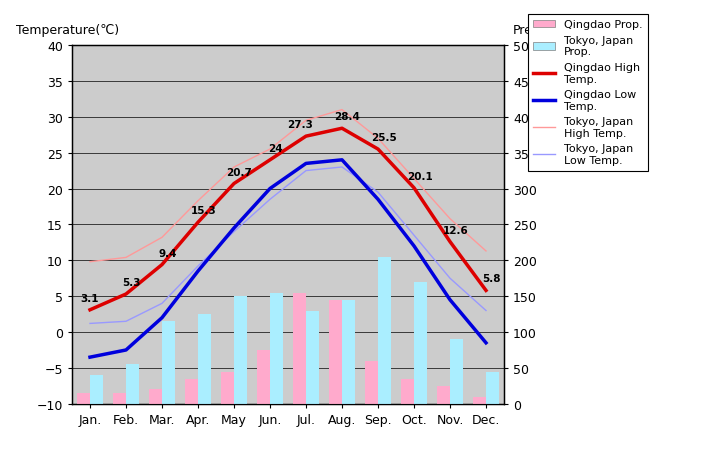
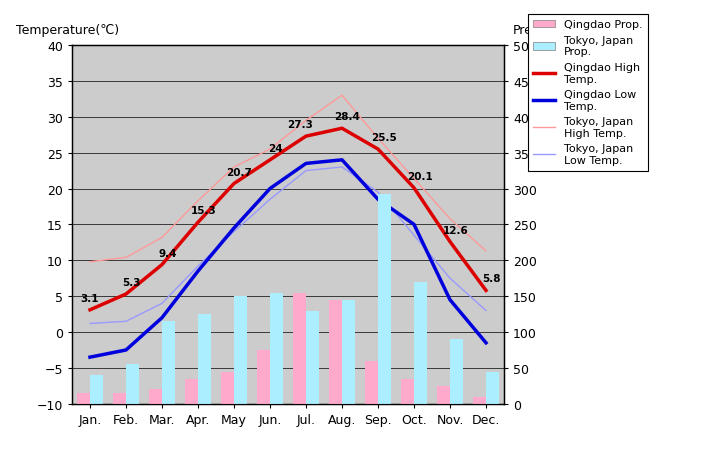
Tokyo, Japan High Temp./Aug.: 31.0 -> 33.0
Tokyo, Japan Prop./Sep.: 205 -> 292
Qingdao Low Temp./Oct.: 12.0 -> 15.0
